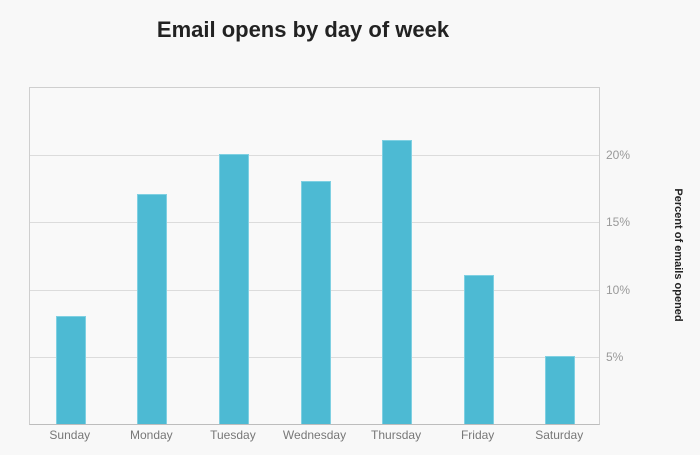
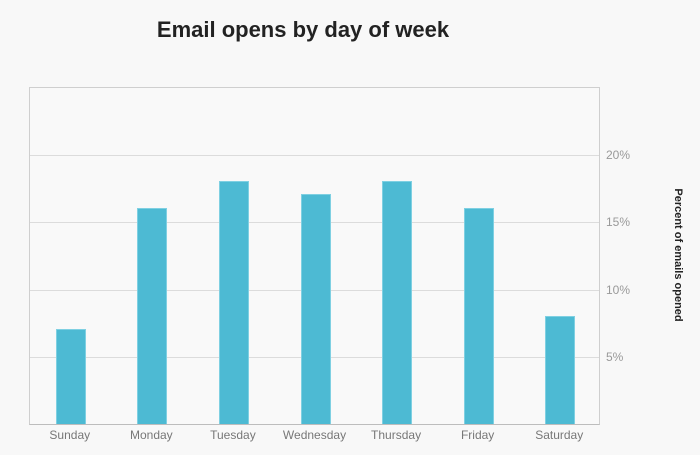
Sunday: 8% -> 7%
Monday: 17% -> 16%
Tuesday: 20% -> 18%
Wednesday: 18% -> 17%
Thursday: 21% -> 18%
Friday: 11% -> 16%
Saturday: 5% -> 8%
